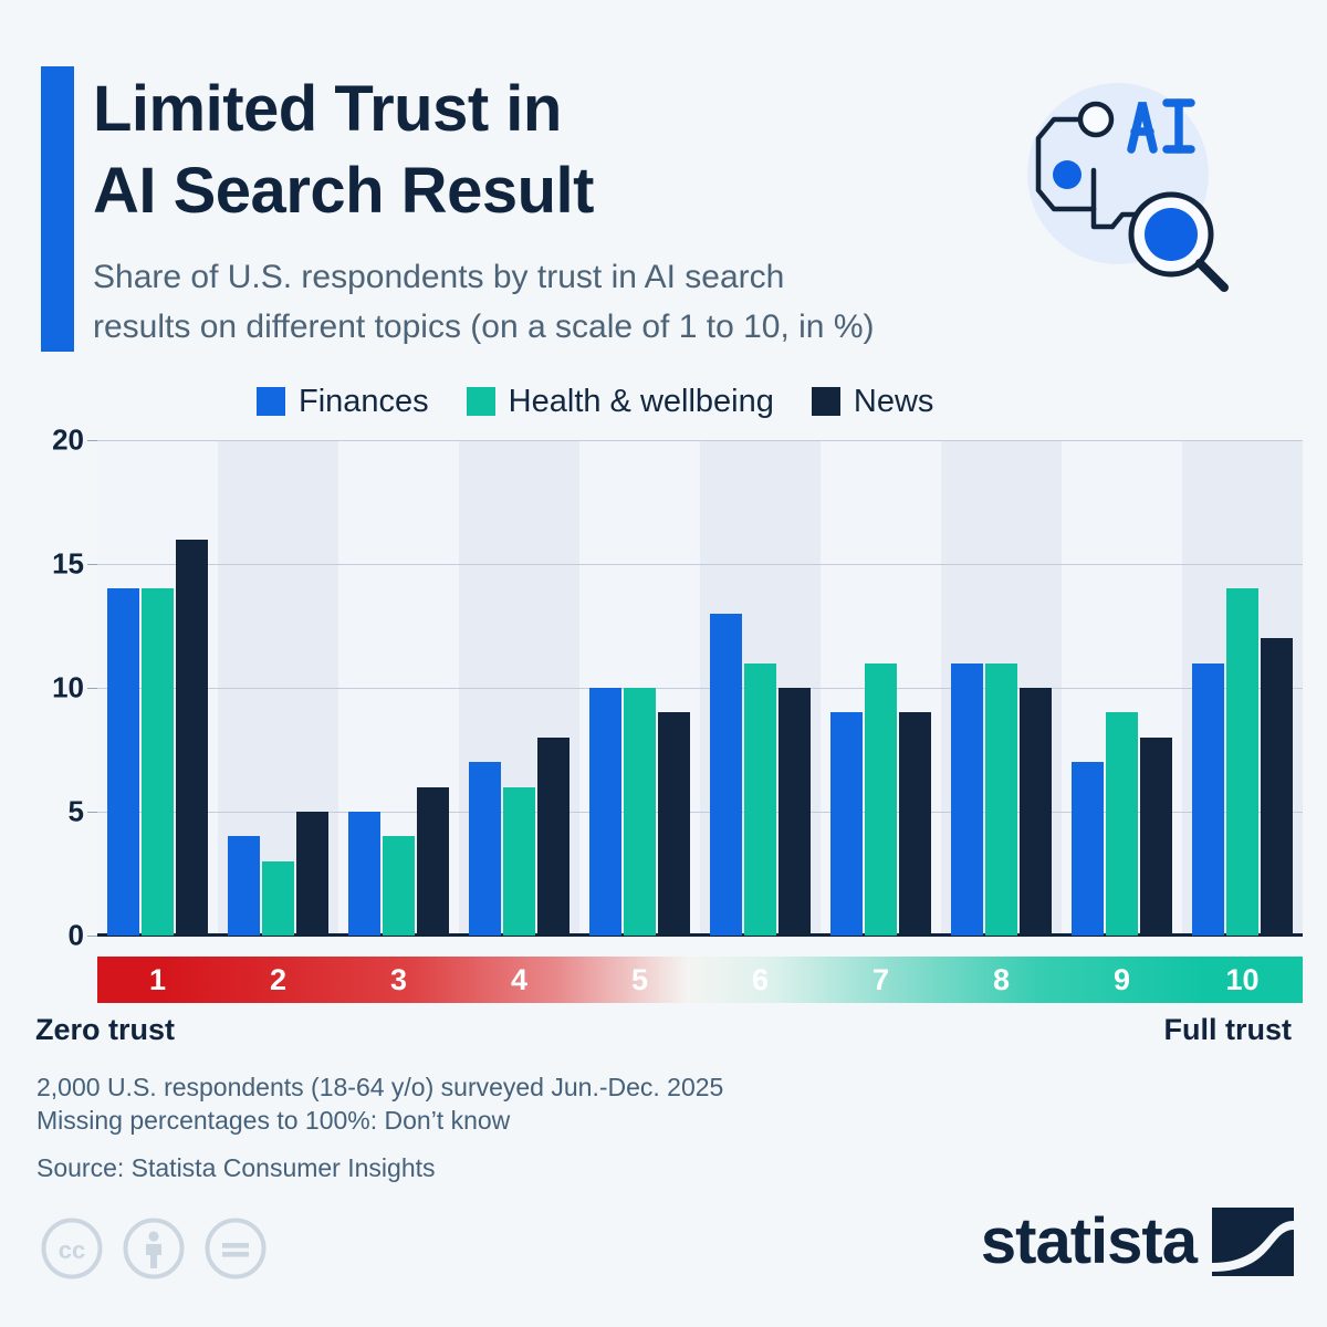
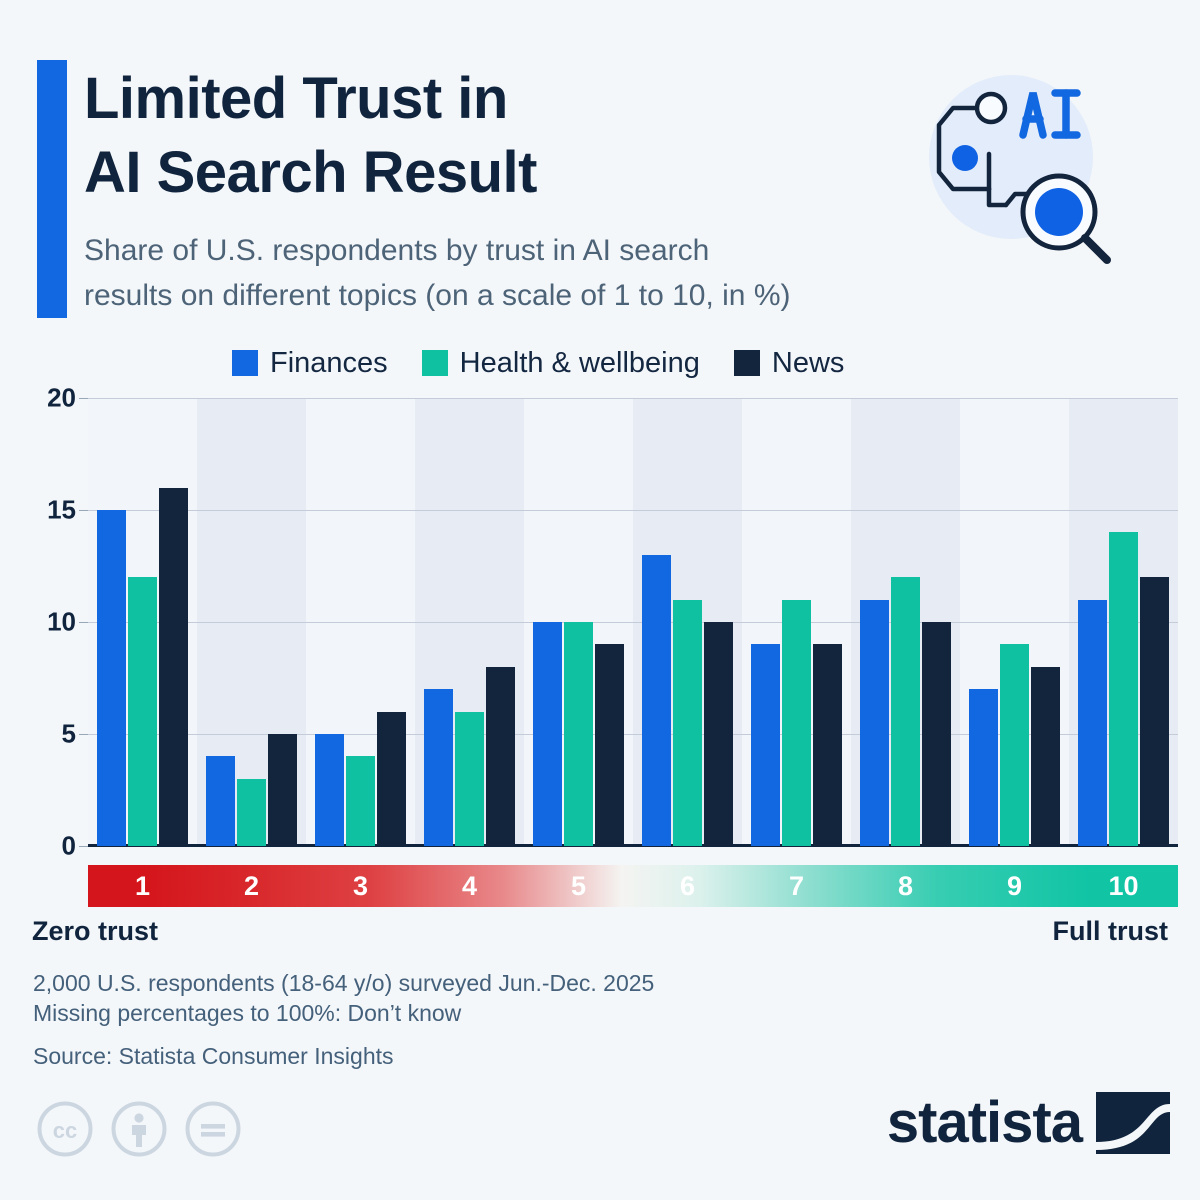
Finances/1: 14 -> 15
Health & wellbeing/1: 14 -> 12
Health & wellbeing/8: 11 -> 12
